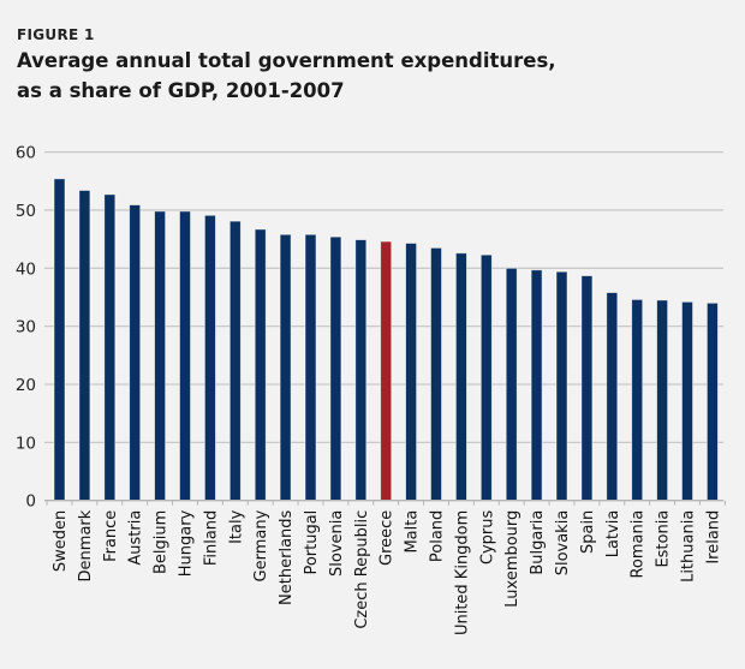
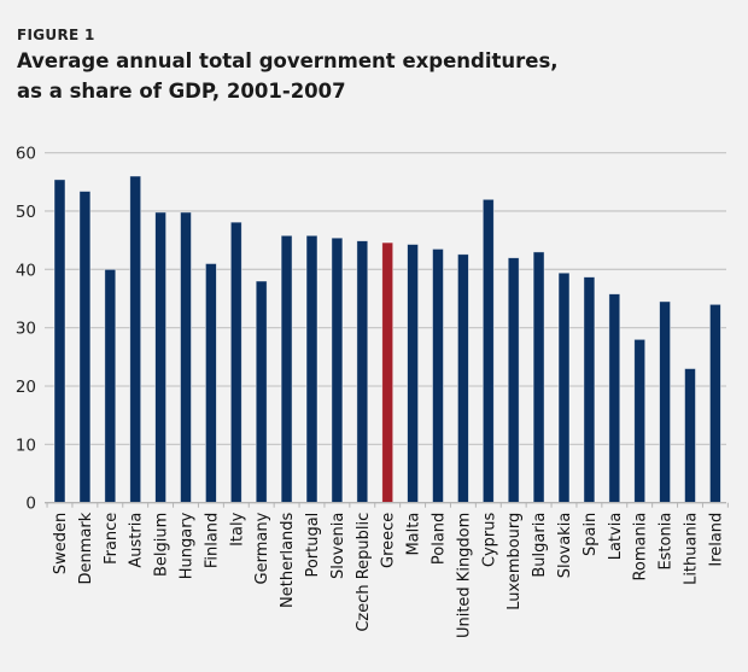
France: 53 -> 40
Austria: 51 -> 56
Finland: 49 -> 41
Germany: 47 -> 38
Cyprus: 42 -> 52
Luxembourg: 40 -> 42
Bulgaria: 40 -> 43
Romania: 35 -> 28
Lithuania: 34 -> 23
